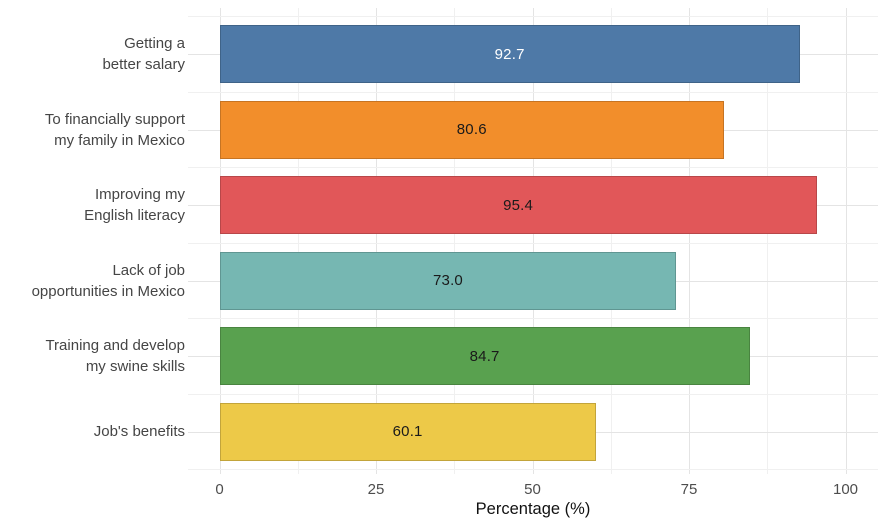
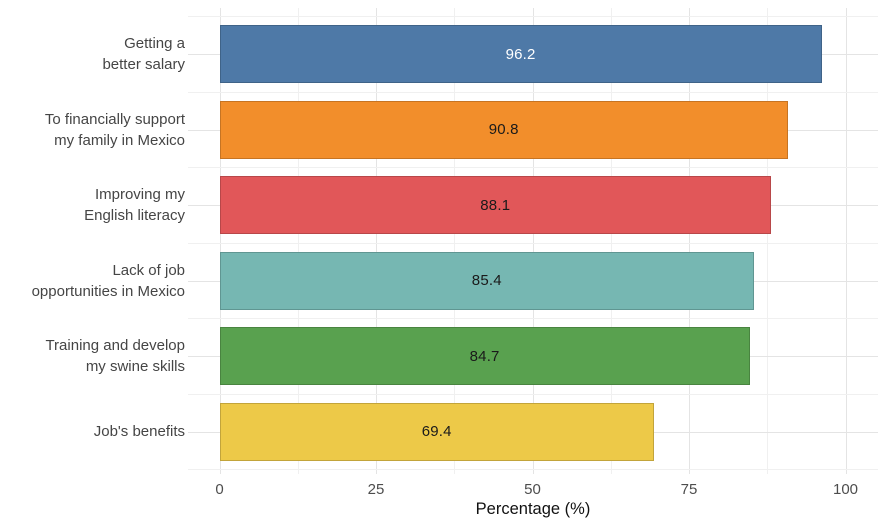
Getting a better salary: 92.7 -> 96.2
To financially support my family in Mexico: 80.6 -> 90.8
Improving my English literacy: 95.4 -> 88.1
Lack of job opportunities in Mexico: 73.0 -> 85.4
Job's benefits: 60.1 -> 69.4
